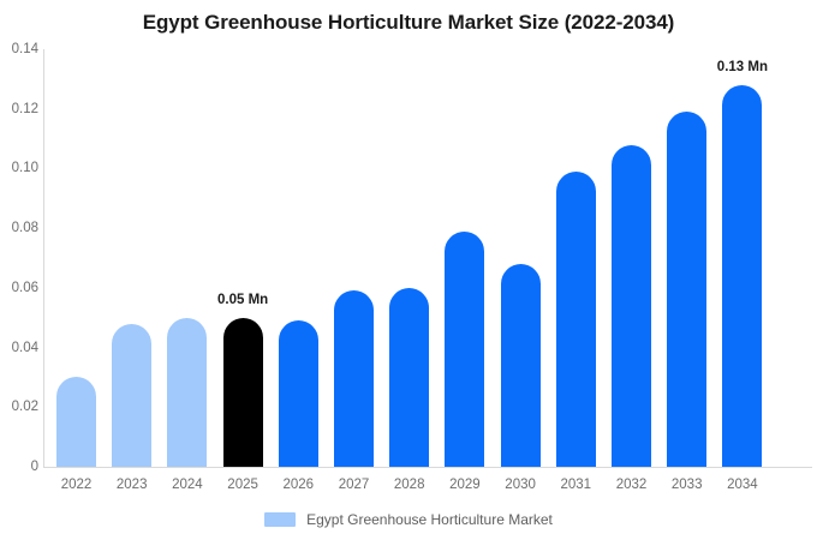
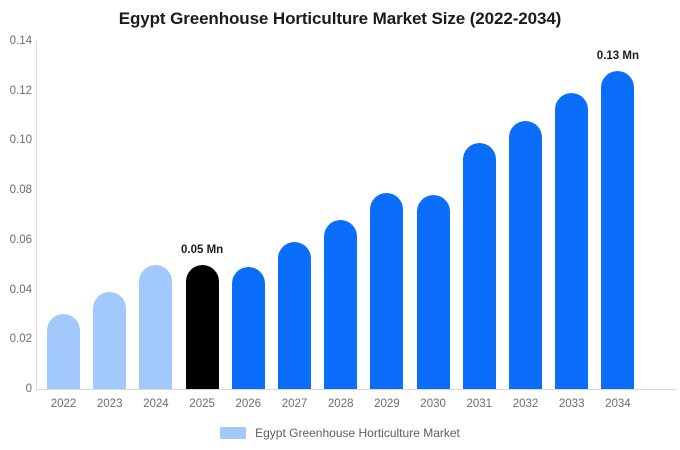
2023: 0.048 -> 0.039
2028: 0.060 -> 0.068
2030: 0.068 -> 0.078
